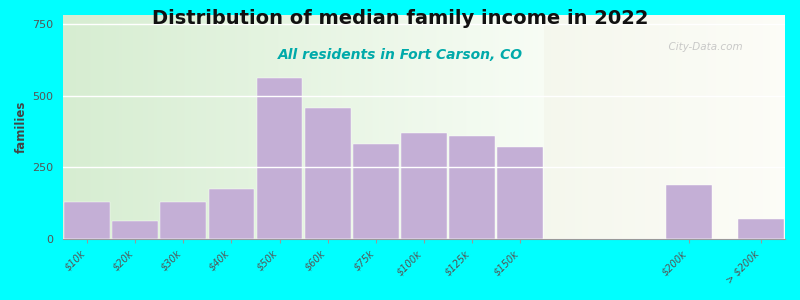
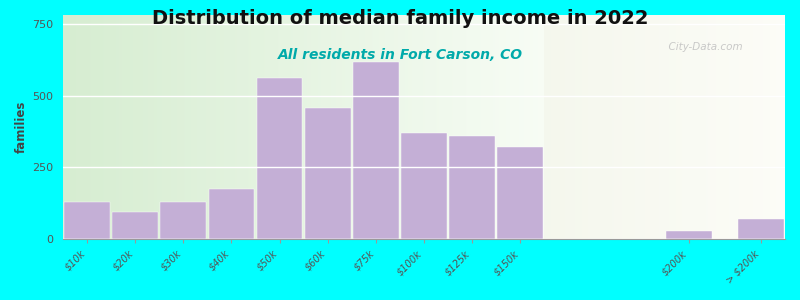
$20k: 65 -> 95
$75k: 330 -> 615
$200k: 190 -> 30
